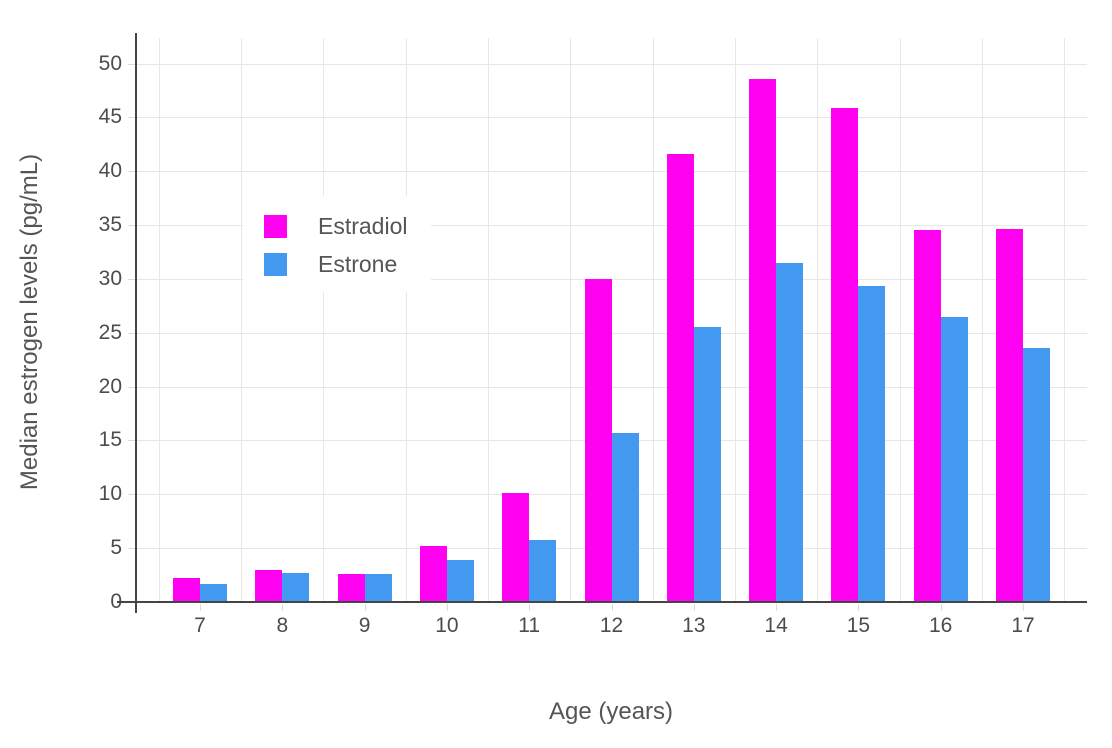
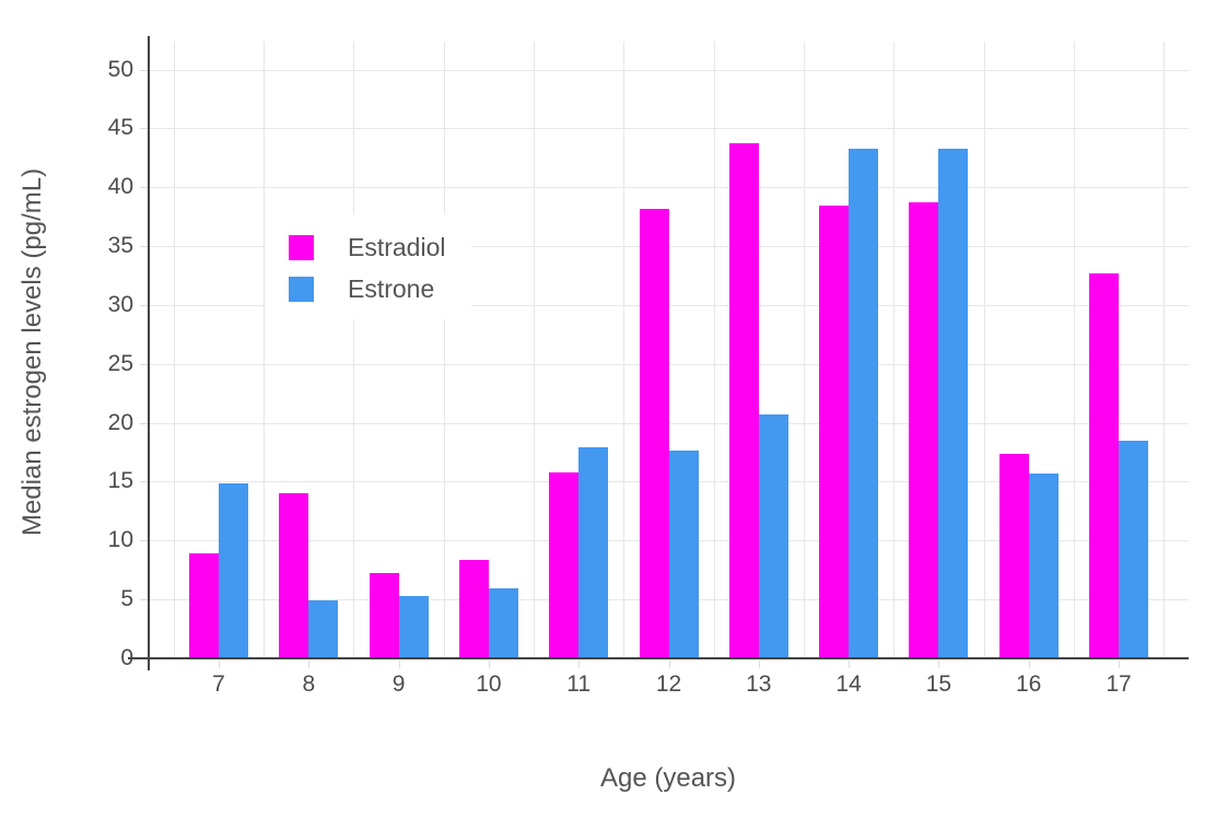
Estradiol/7: 2.2 -> 8.9
Estrone/7: 1.7 -> 14.9
Estradiol/8: 3.0 -> 14.0
Estrone/8: 2.7 -> 4.9
Estradiol/9: 2.6 -> 7.2
Estrone/9: 2.6 -> 5.3
Estradiol/10: 5.2 -> 8.4
Estrone/10: 3.9 -> 5.9
Estradiol/11: 10.1 -> 15.8
Estrone/11: 5.8 -> 17.9
Estradiol/12: 30.0 -> 38.2
Estrone/12: 15.7 -> 17.6
Estradiol/13: 41.6 -> 43.7
Estrone/13: 25.5 -> 20.7
Estradiol/14: 48.6 -> 38.4
Estrone/14: 31.5 -> 43.3
Estradiol/15: 45.9 -> 38.7
Estrone/15: 29.3 -> 43.3
Estradiol/16: 34.5 -> 17.4
Estrone/16: 26.5 -> 15.7
Estradiol/17: 34.6 -> 32.7
Estrone/17: 23.6 -> 18.5
